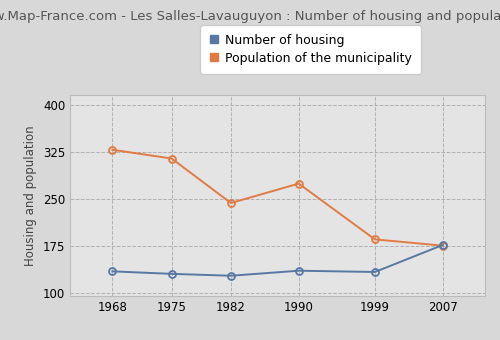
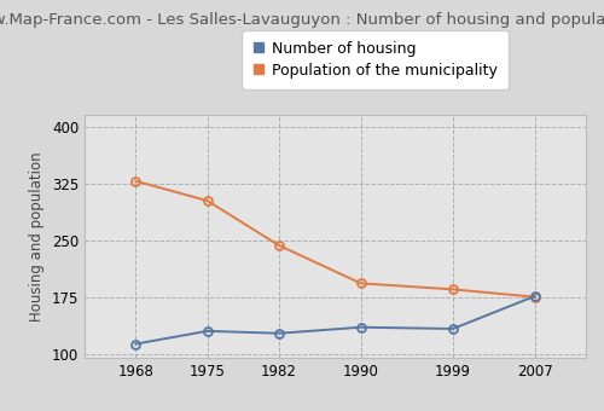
Number of housing/1968: 134 -> 113
Population of the municipality/1975: 314 -> 302
Population of the municipality/1990: 274 -> 193
